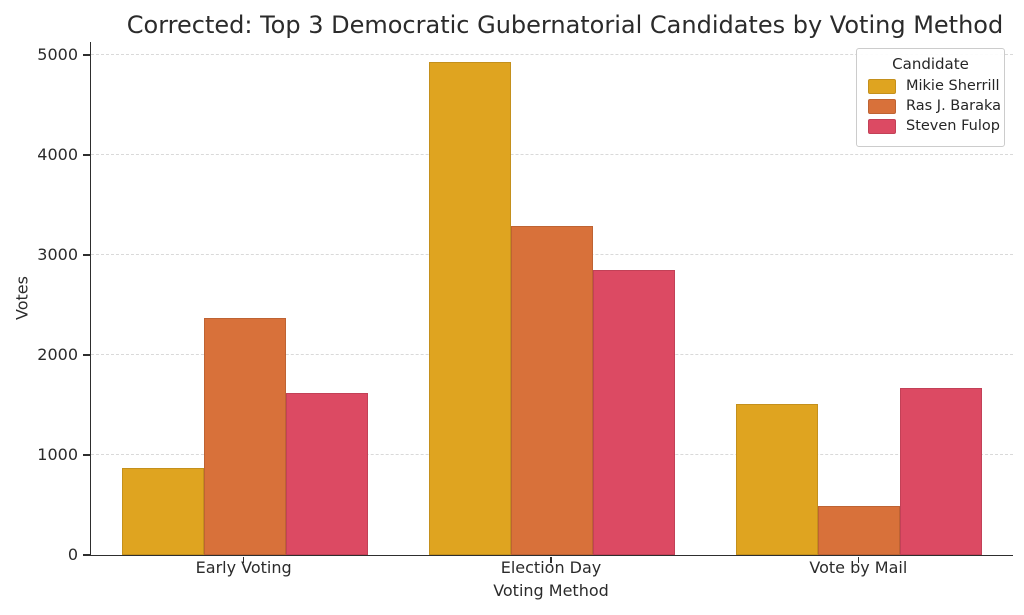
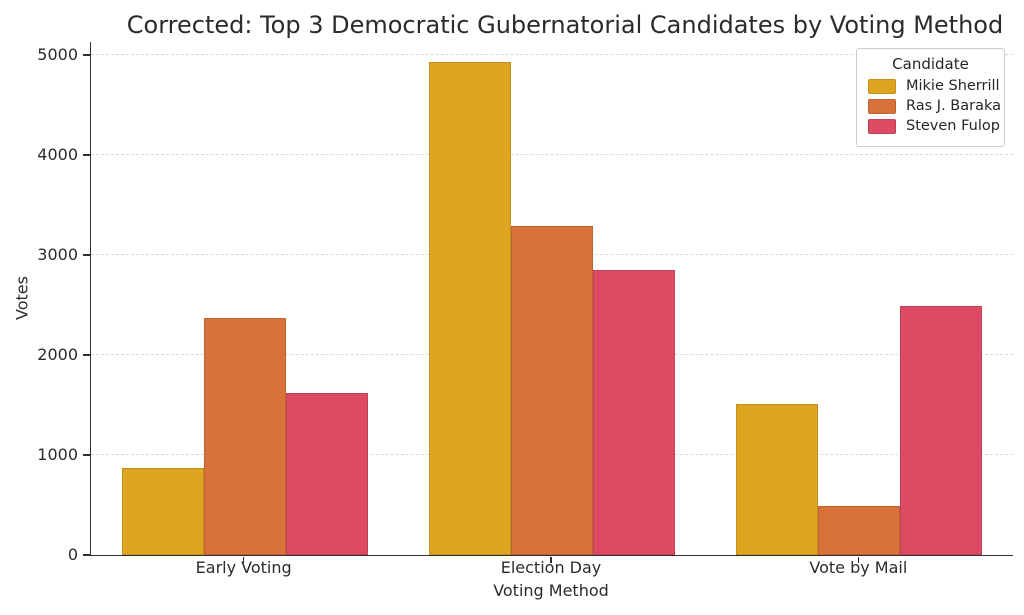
Steven Fulop/Vote by Mail: 1670 -> 2490
